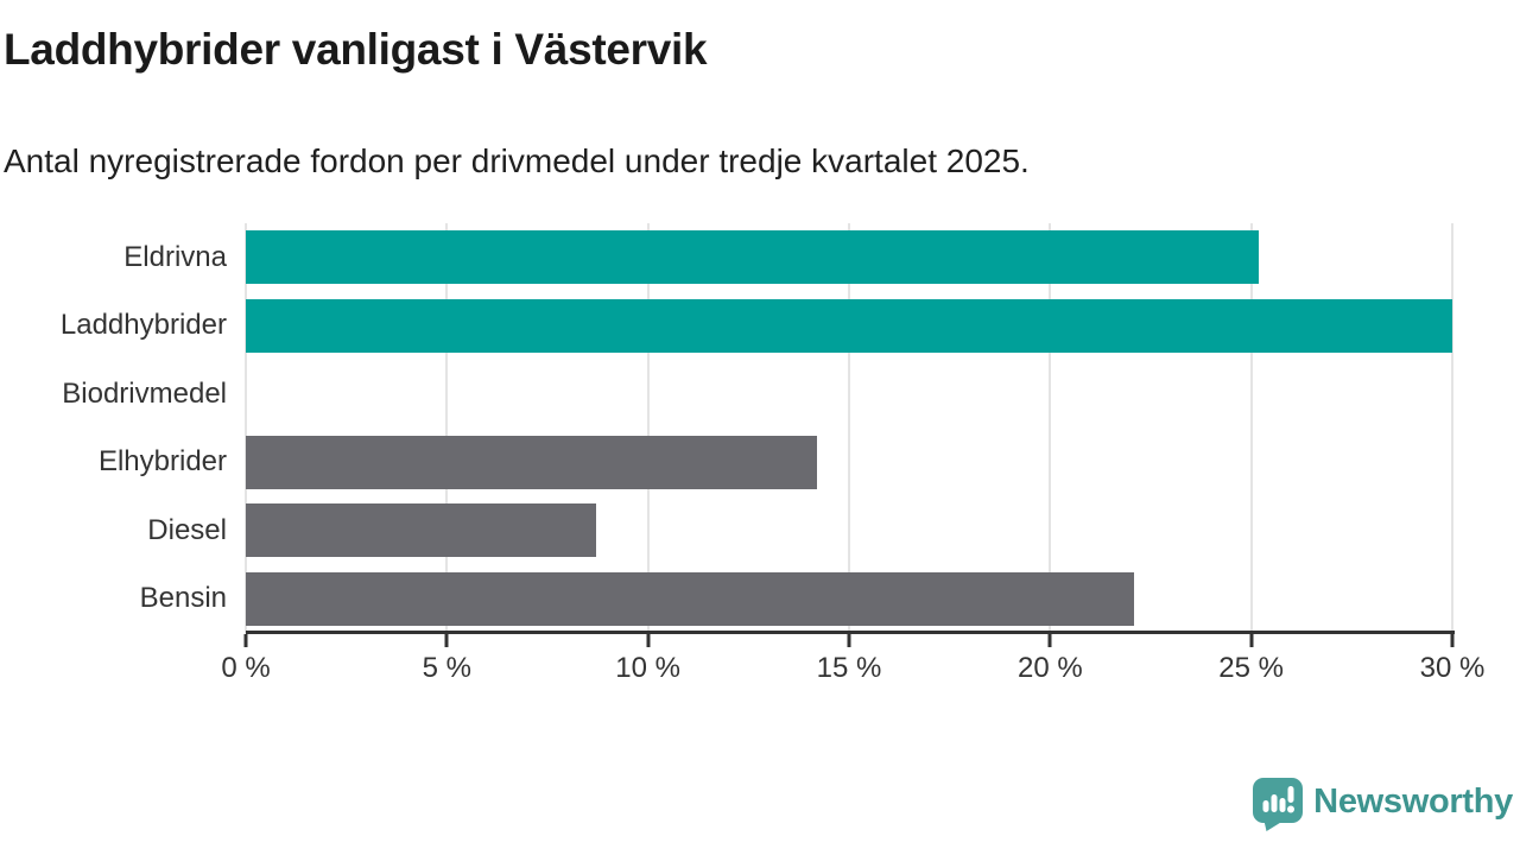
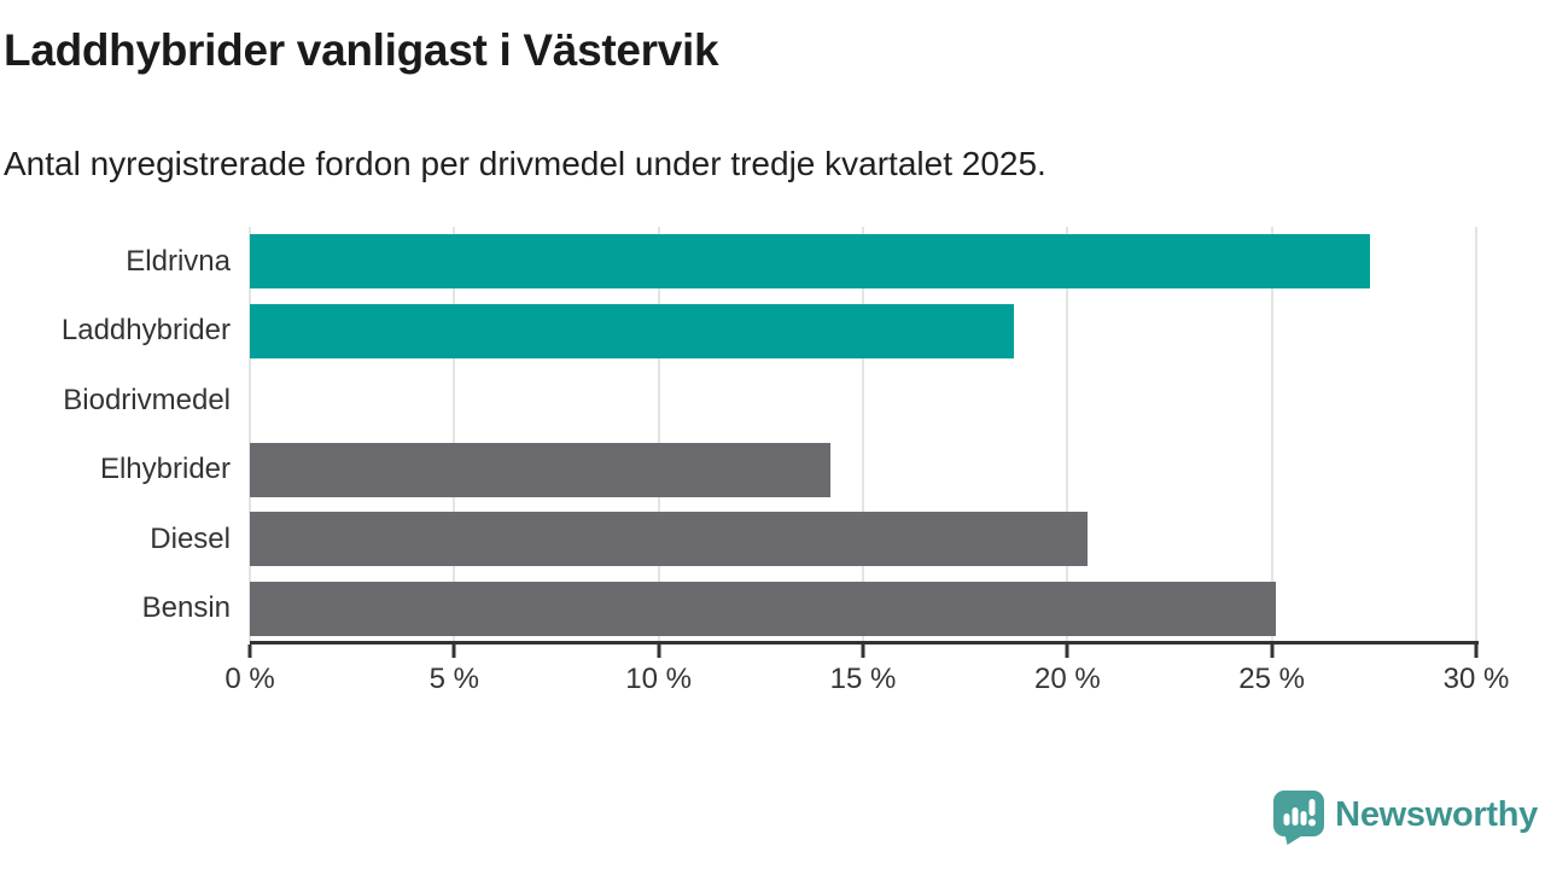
Eldrivna: 25.2% -> 27.4%
Laddhybrider: 30.0% -> 18.7%
Diesel: 8.7% -> 20.5%
Bensin: 22.1% -> 25.1%
